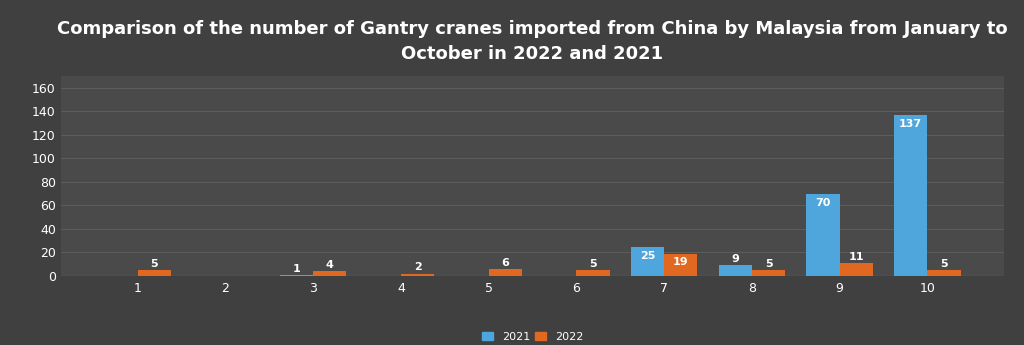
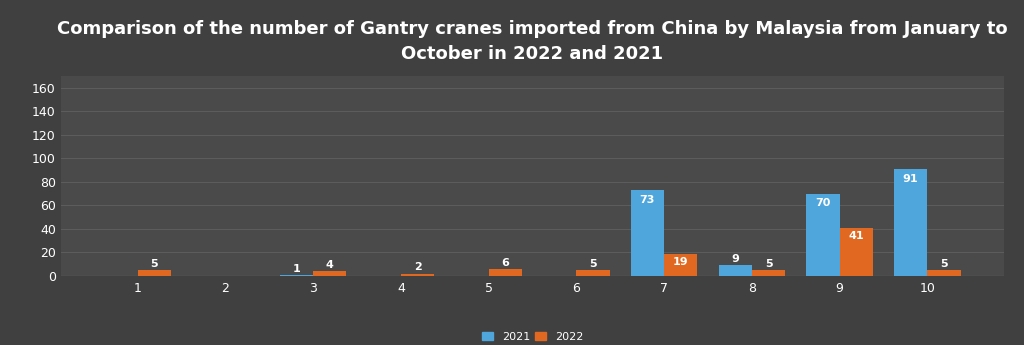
2021/7: 25 -> 73
2022/9: 11 -> 41
2021/10: 137 -> 91
